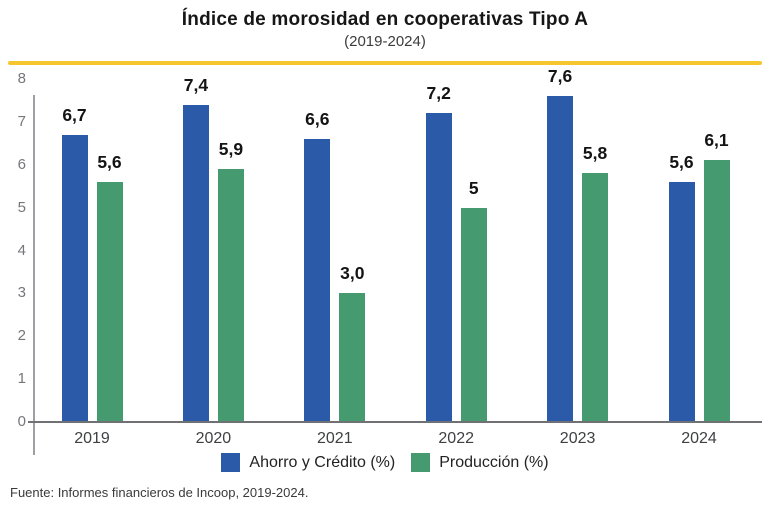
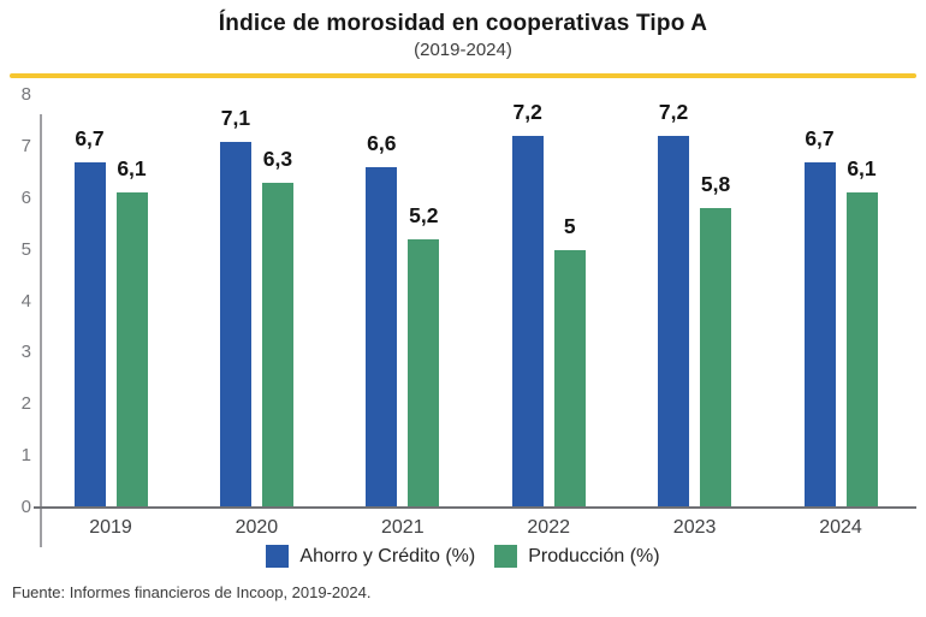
Producción (%)/2019: 5,6 -> 6,1
Ahorro y Crédito (%)/2020: 7,4 -> 7,1
Producción (%)/2020: 5,9 -> 6,3
Producción (%)/2021: 3,0 -> 5,2
Ahorro y Crédito (%)/2023: 7,6 -> 7,2
Ahorro y Crédito (%)/2024: 5,6 -> 6,7
